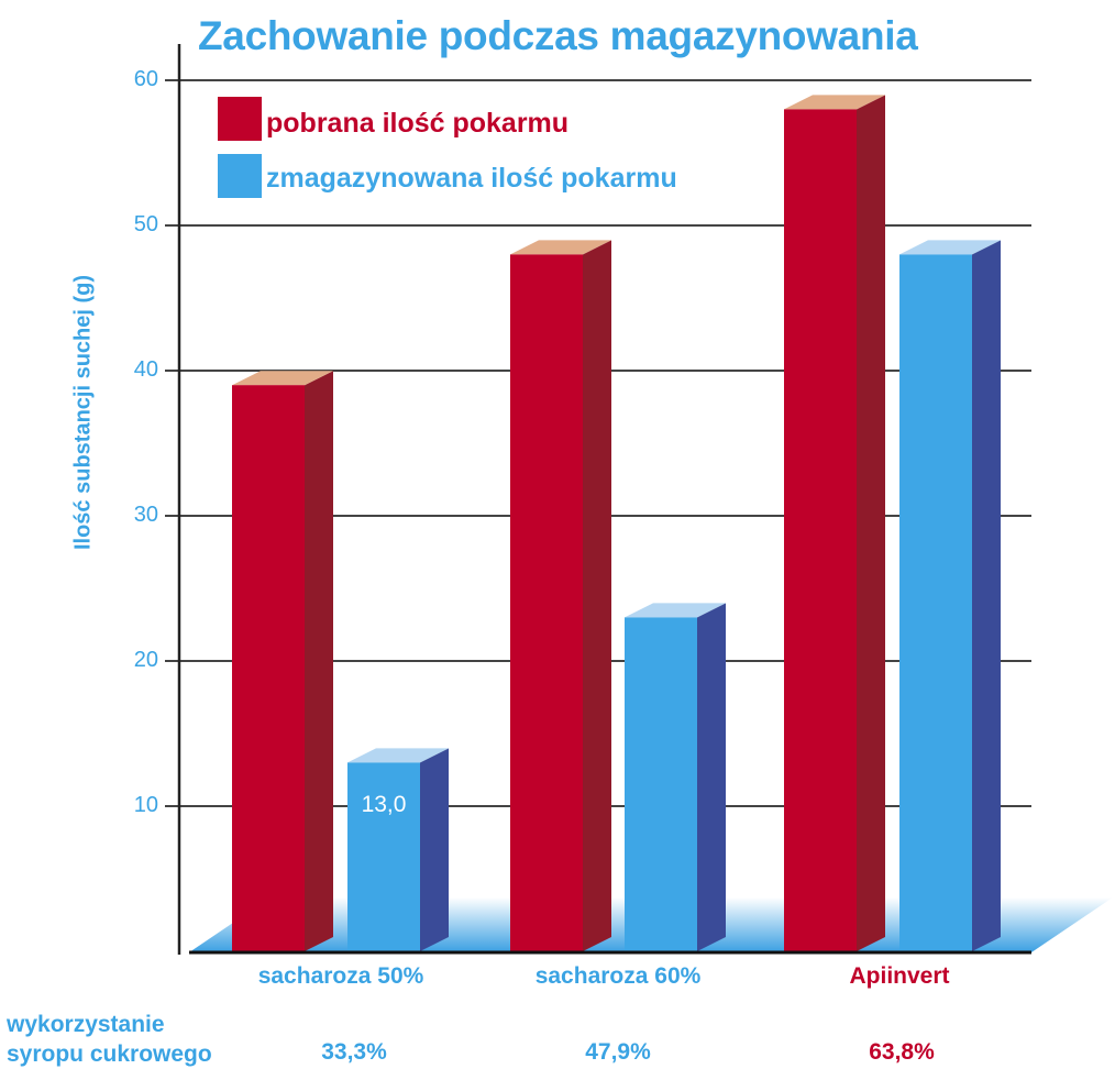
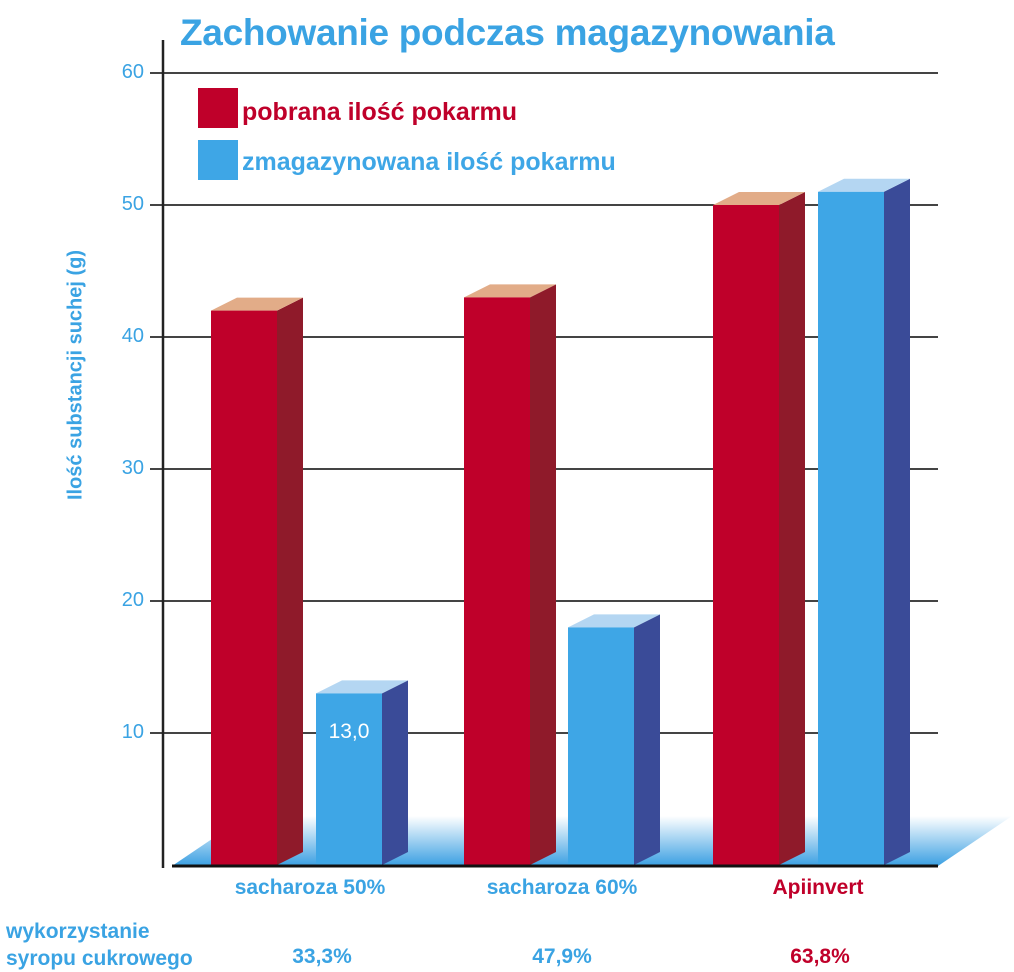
pobrana ilość pokarmu/sacharoza 50%: 39 -> 42
pobrana ilość pokarmu/sacharoza 60%: 48 -> 43
zmagazynowana ilość pokarmu/sacharoza 60%: 23 -> 18
pobrana ilość pokarmu/Apiinvert: 58 -> 50
zmagazynowana ilość pokarmu/Apiinvert: 48 -> 51
